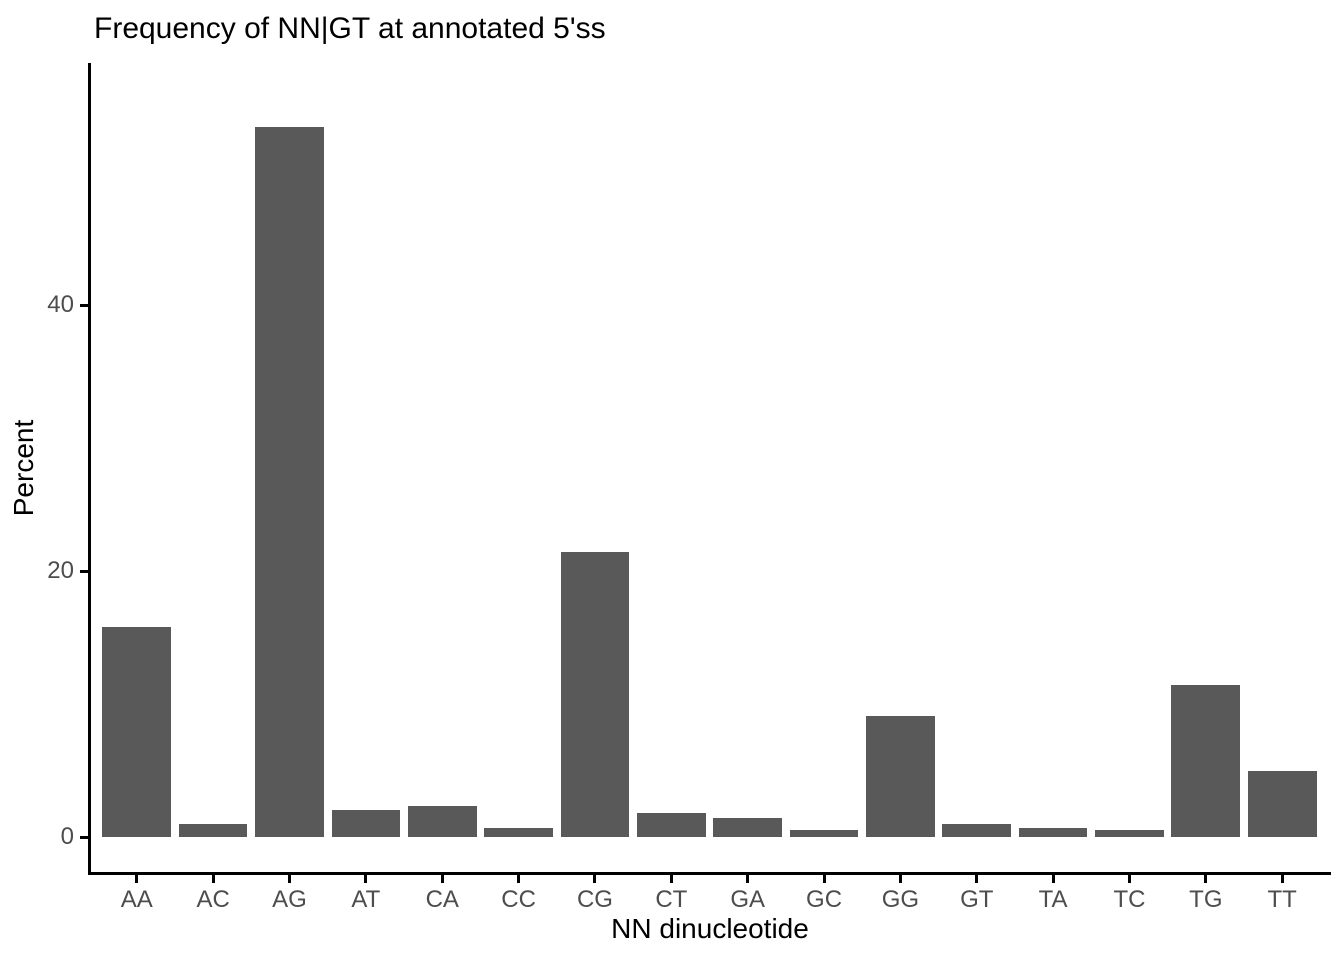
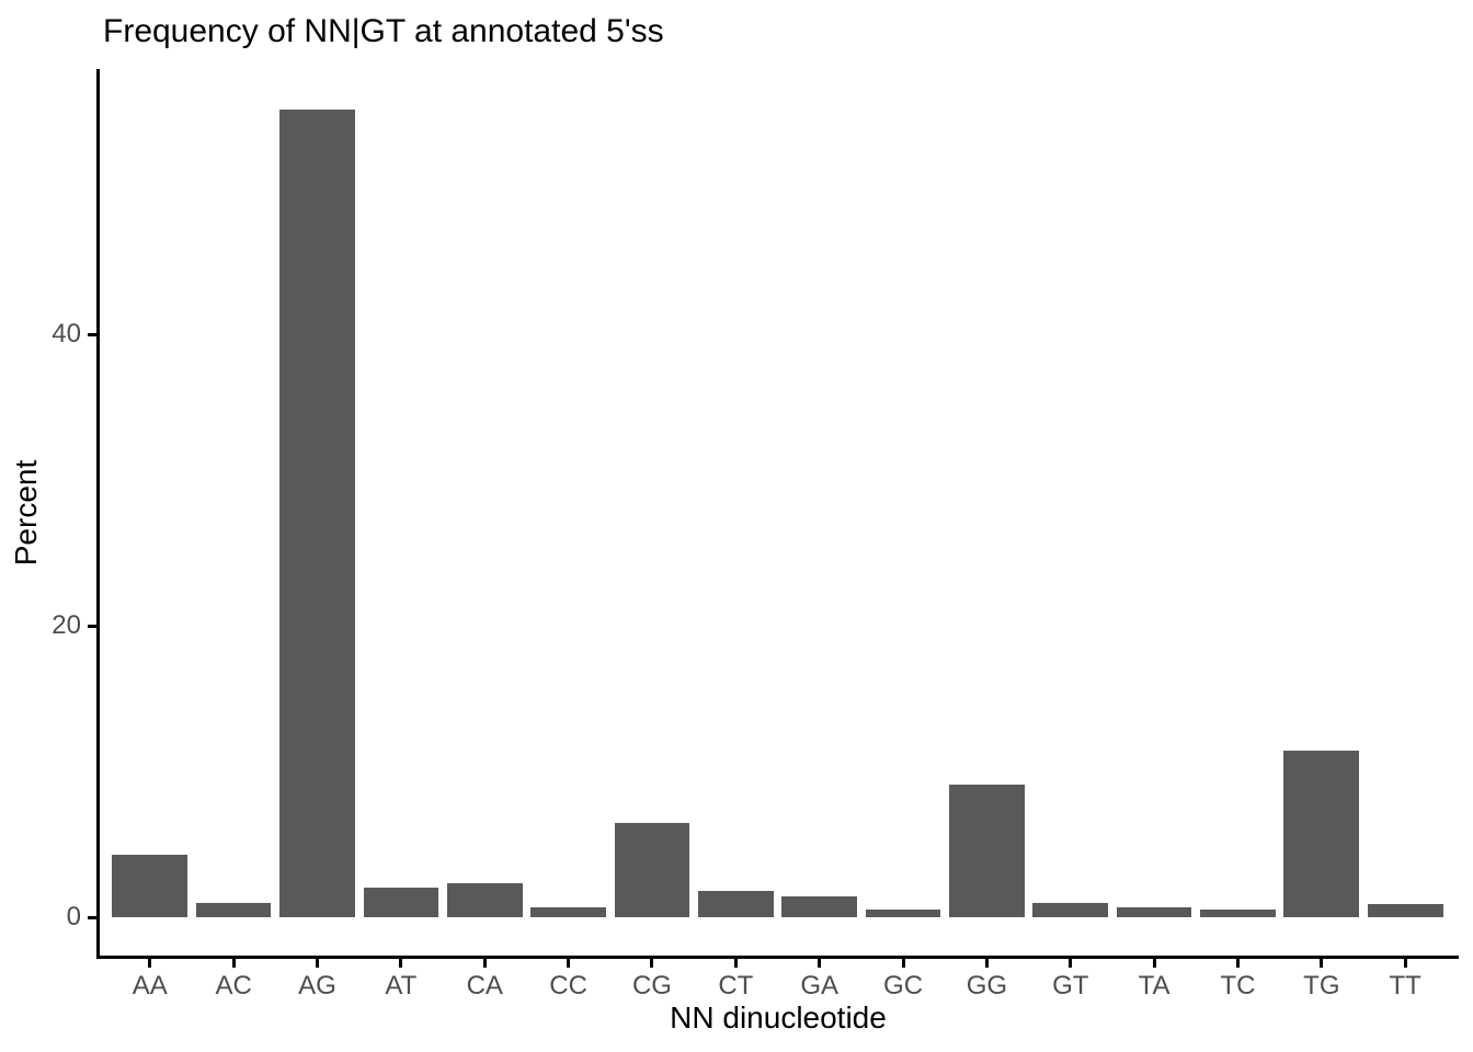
AA: 15.8 -> 4.3
AG: 53.4 -> 55.4
CG: 21.4 -> 6.5
TT: 5.0 -> 0.9
